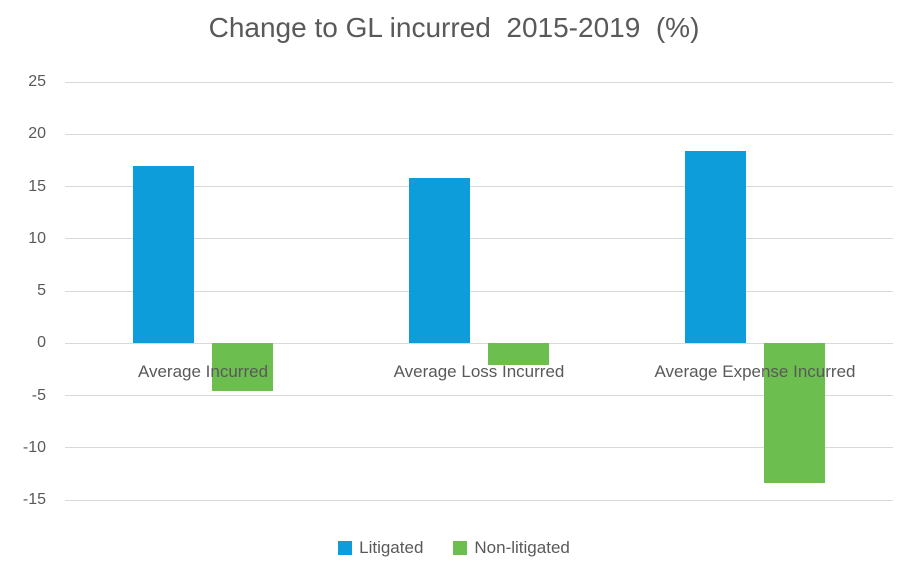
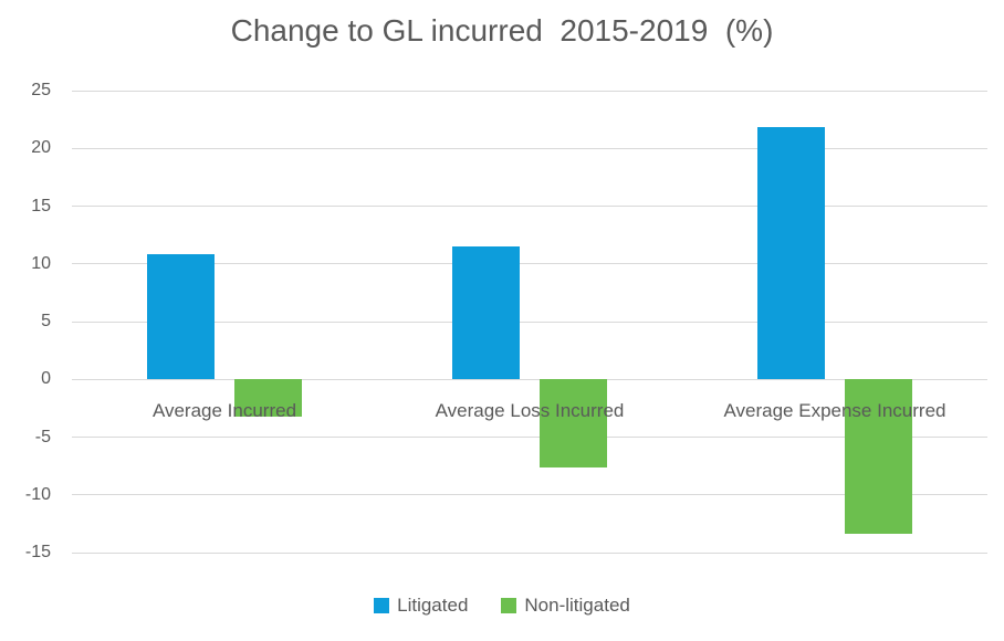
Litigated/Average Incurred: 17.0 -> 10.8
Non-litigated/Average Incurred: -4.6 -> -3.2
Litigated/Average Loss Incurred: 15.8 -> 11.5
Non-litigated/Average Loss Incurred: -2.1 -> -7.6
Litigated/Average Expense Incurred: 18.4 -> 21.8
